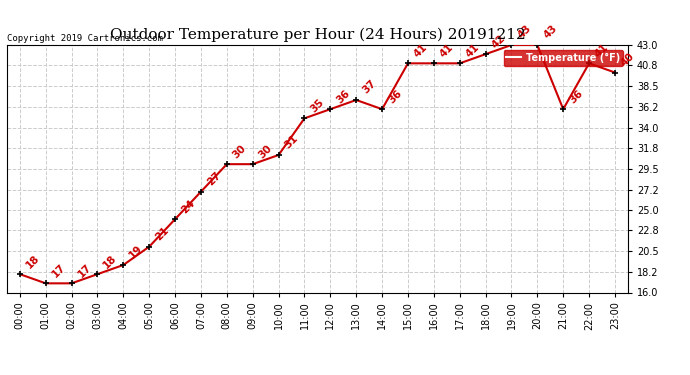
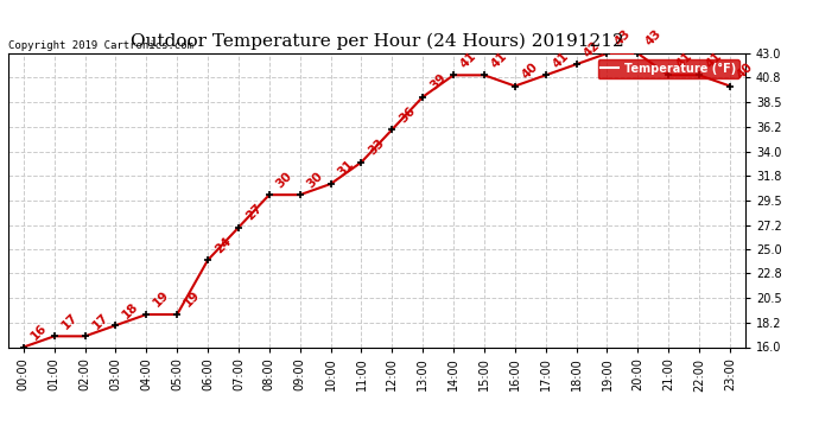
00:00: 18 -> 16
05:00: 21 -> 19
11:00: 35 -> 33
13:00: 37 -> 39
14:00: 36 -> 41
16:00: 41 -> 40
21:00: 36 -> 41
